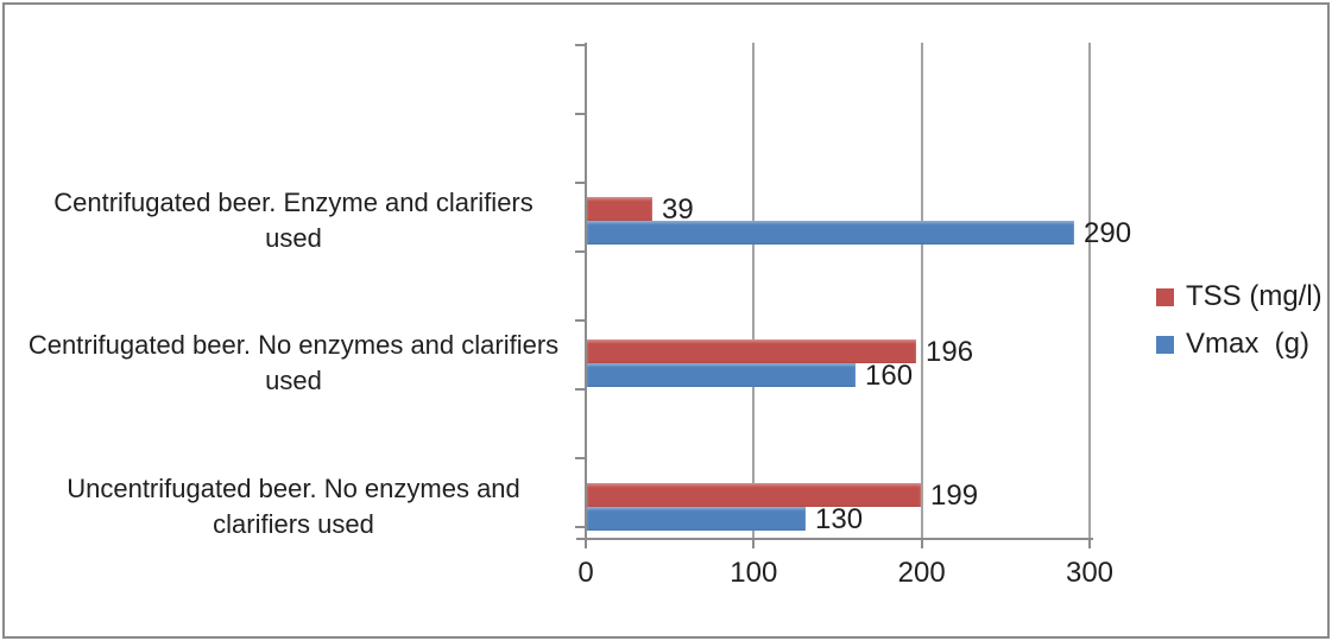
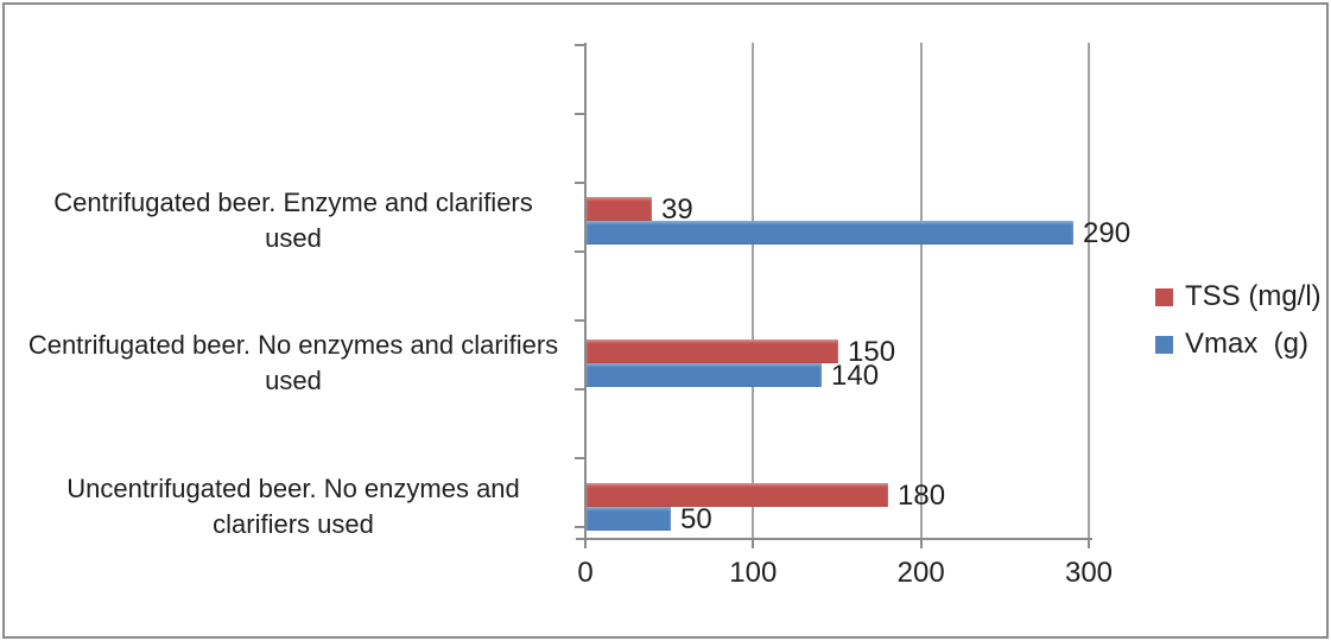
TSS (mg/l)/Centrifugated beer. No enzymes and clarifiers used: 196 -> 150
Vmax (g)/Centrifugated beer. No enzymes and clarifiers used: 160 -> 140
TSS (mg/l)/Uncentrifugated beer. No enzymes and clarifiers used: 199 -> 180
Vmax (g)/Uncentrifugated beer. No enzymes and clarifiers used: 130 -> 50
